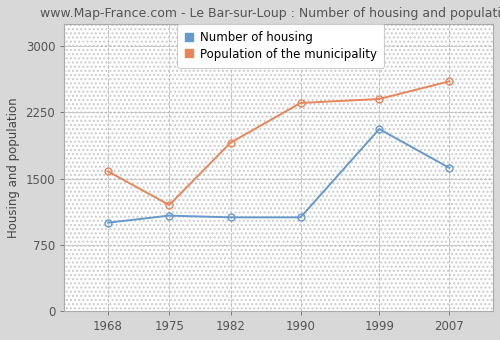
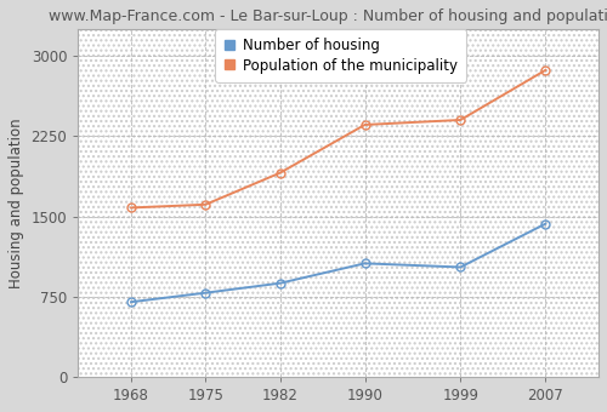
Number of housing/1968: 1000 -> 700
Number of housing/1975: 1080 -> 780
Population of the municipality/1975: 1200 -> 1610
Number of housing/1982: 1060 -> 880
Number of housing/1999: 2060 -> 1020
Number of housing/2007: 1620 -> 1430
Population of the municipality/2007: 2600 -> 2860
